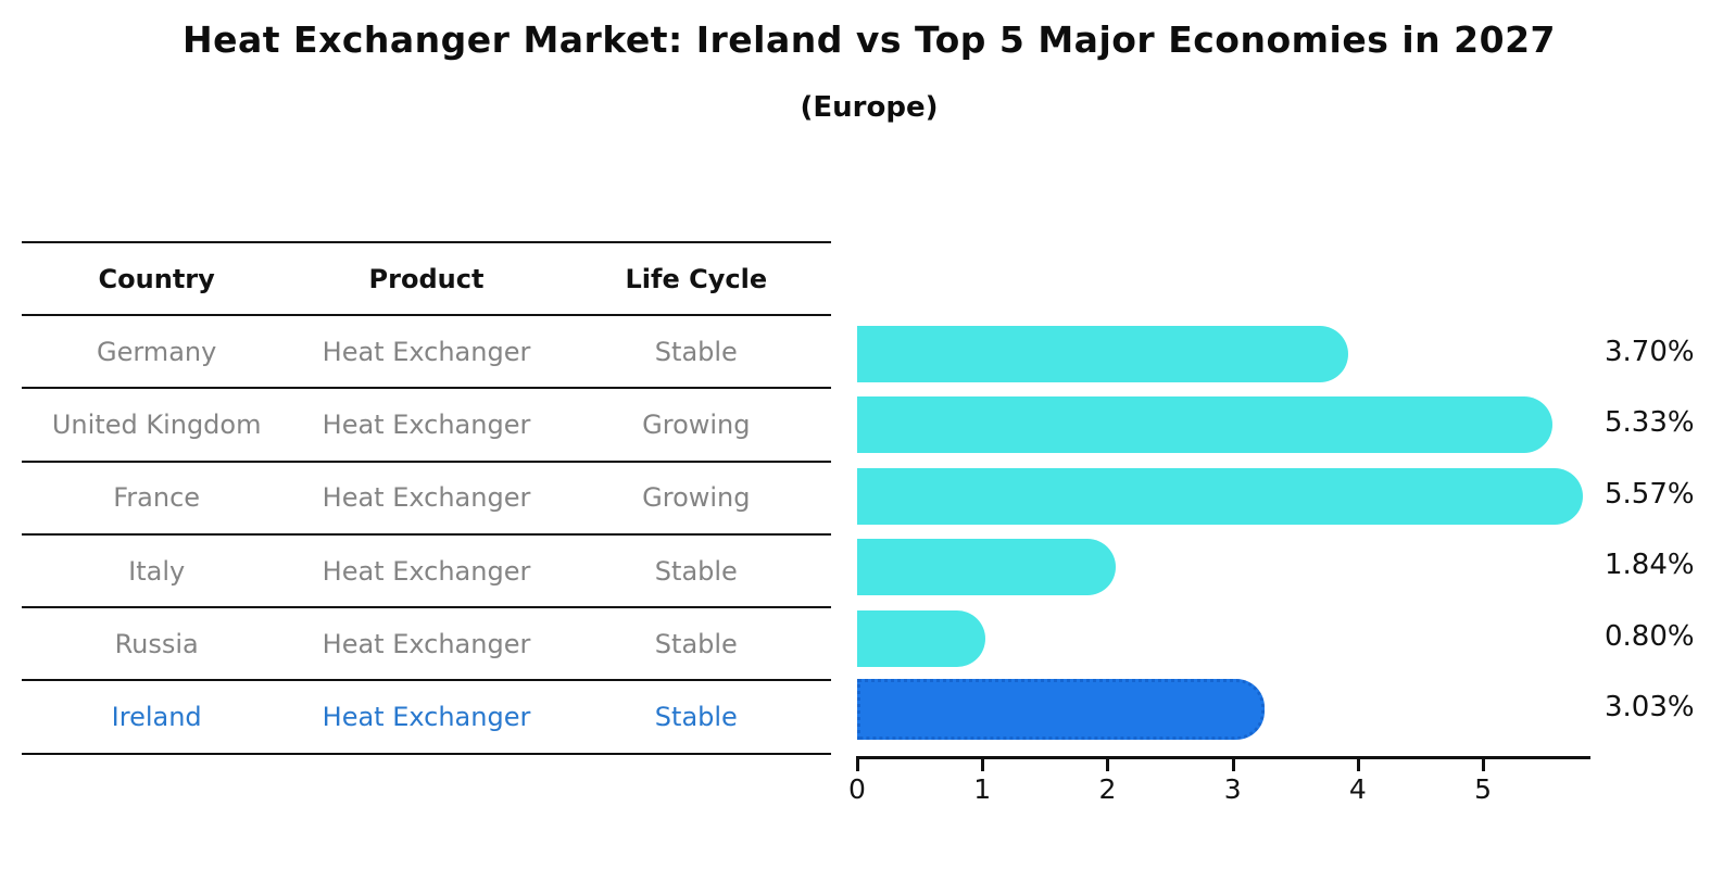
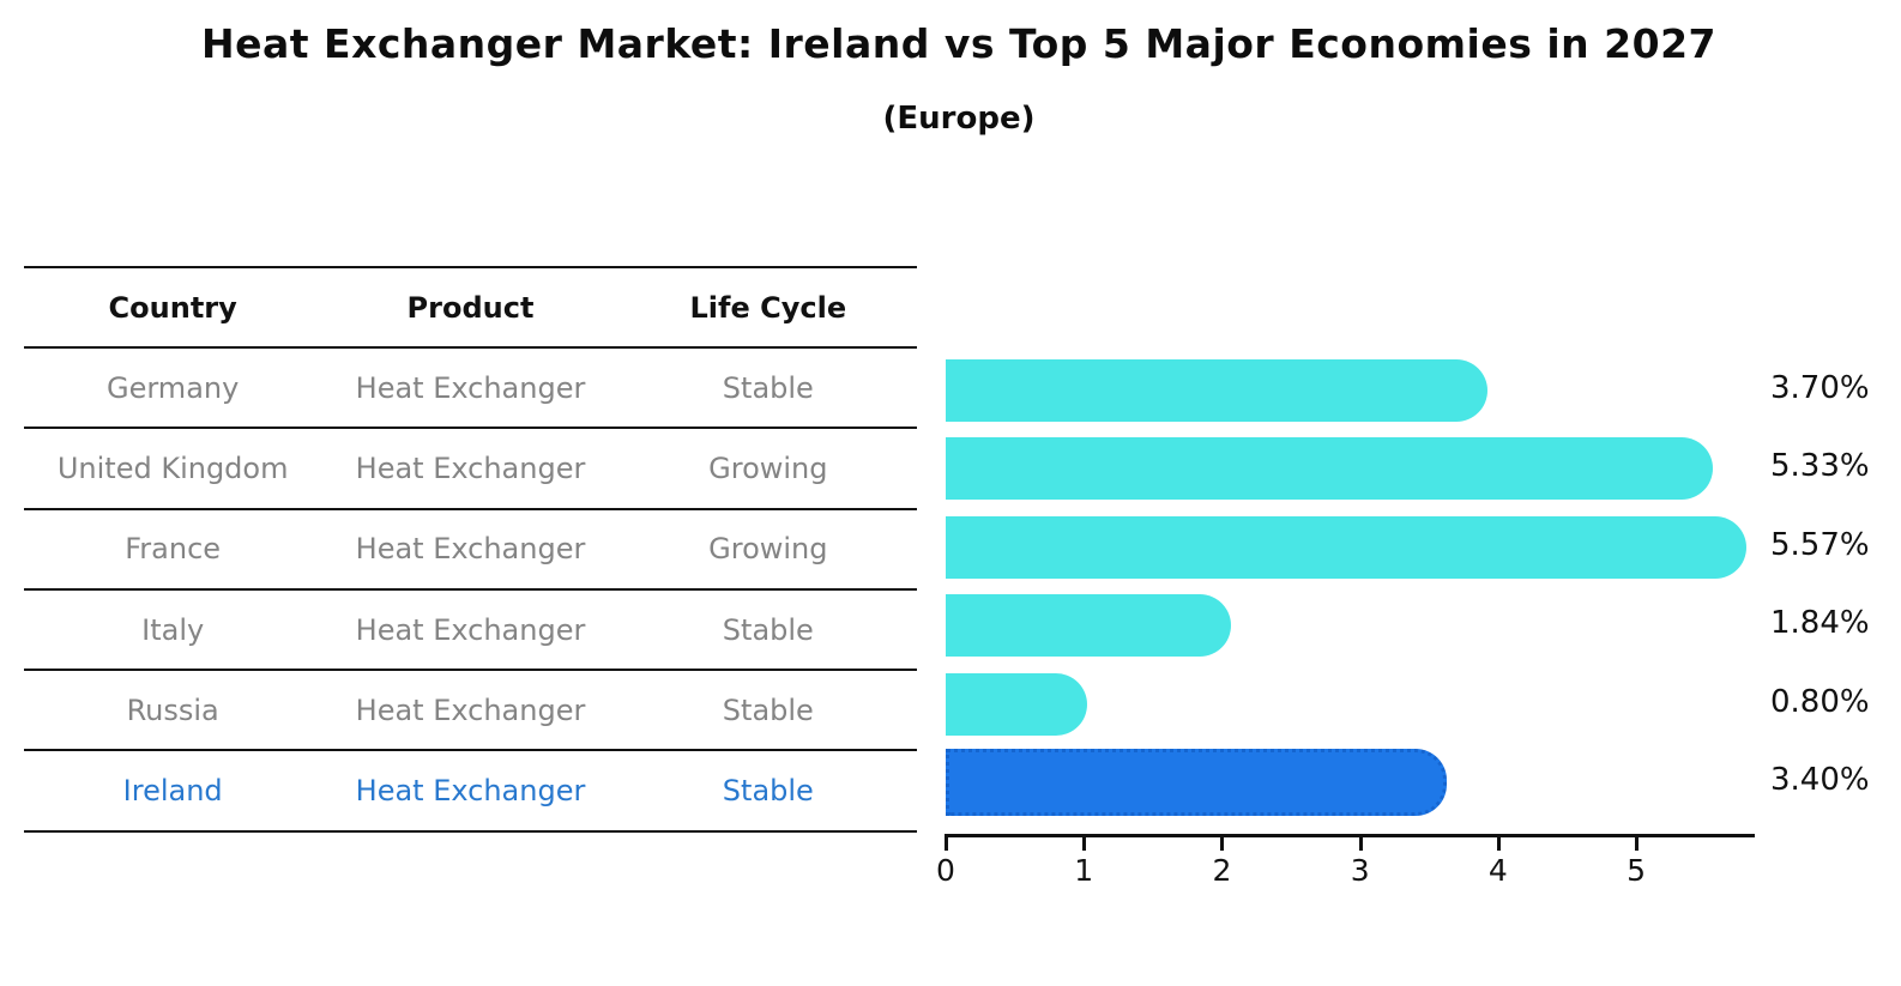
Ireland: 3.03% -> 3.40%
